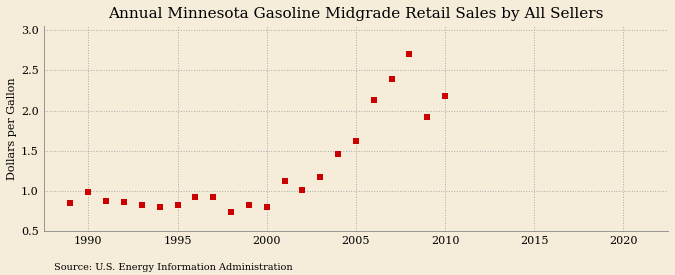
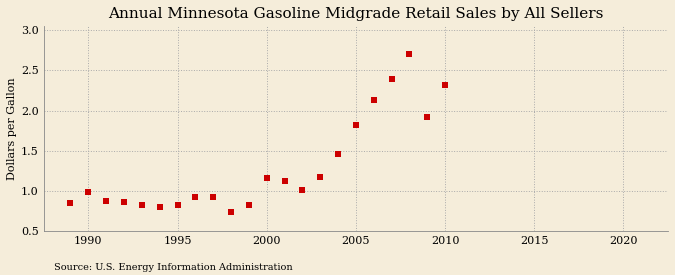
2000: 0.80 -> 1.16
2005: 1.62 -> 1.82
2010: 2.18 -> 2.32
